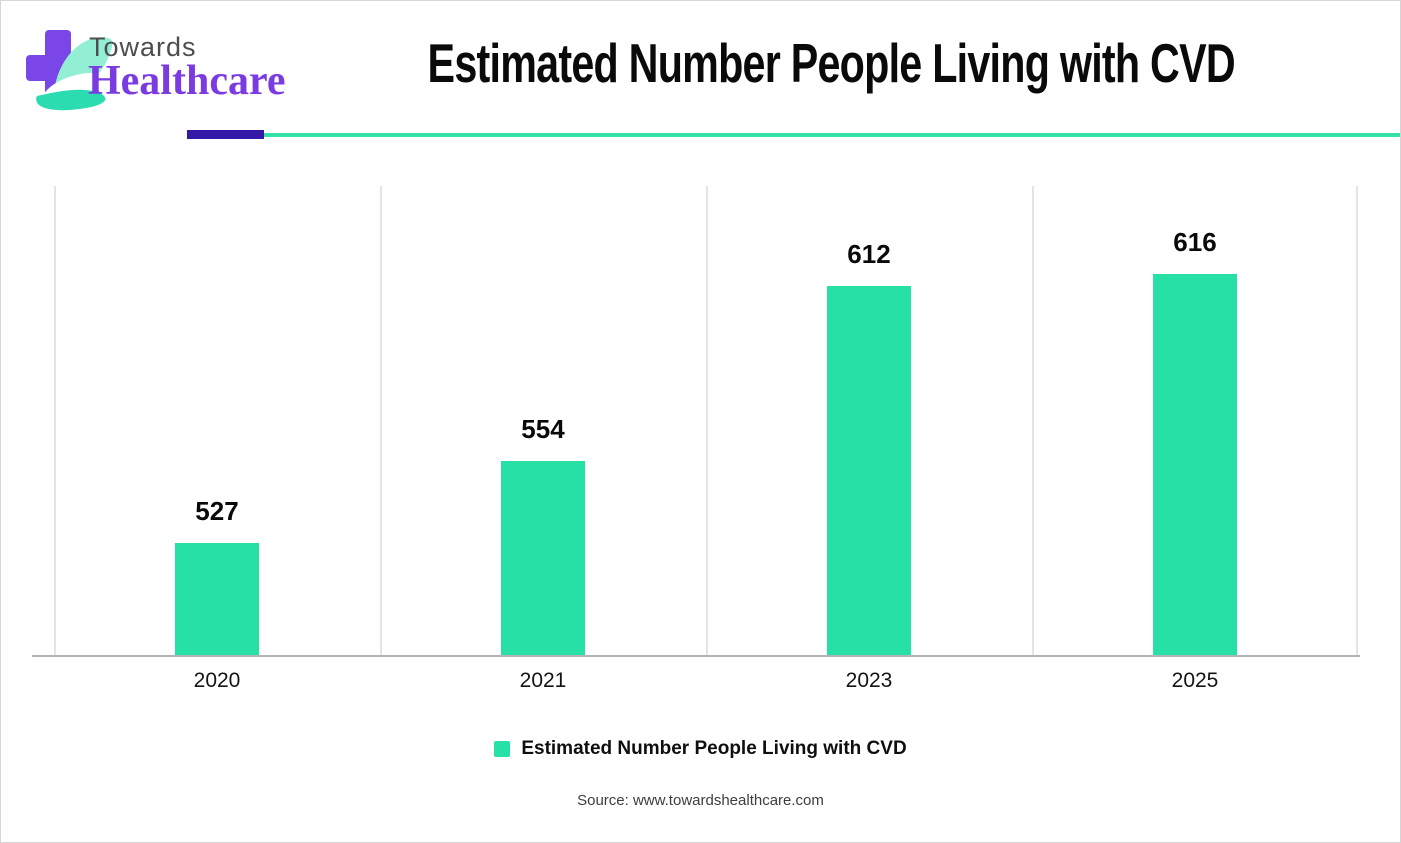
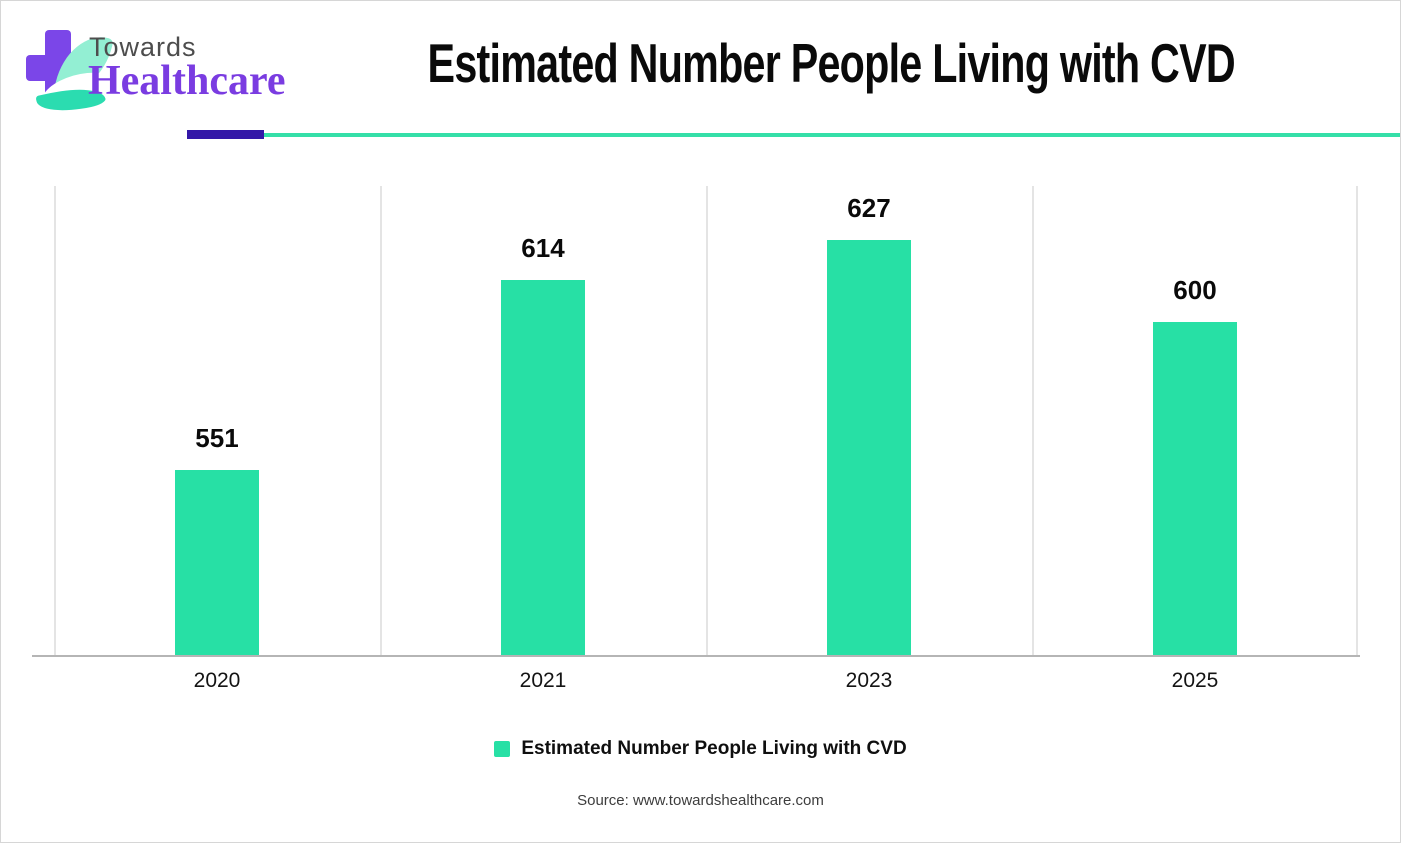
2020: 527 -> 551
2021: 554 -> 614
2023: 612 -> 627
2025: 616 -> 600
